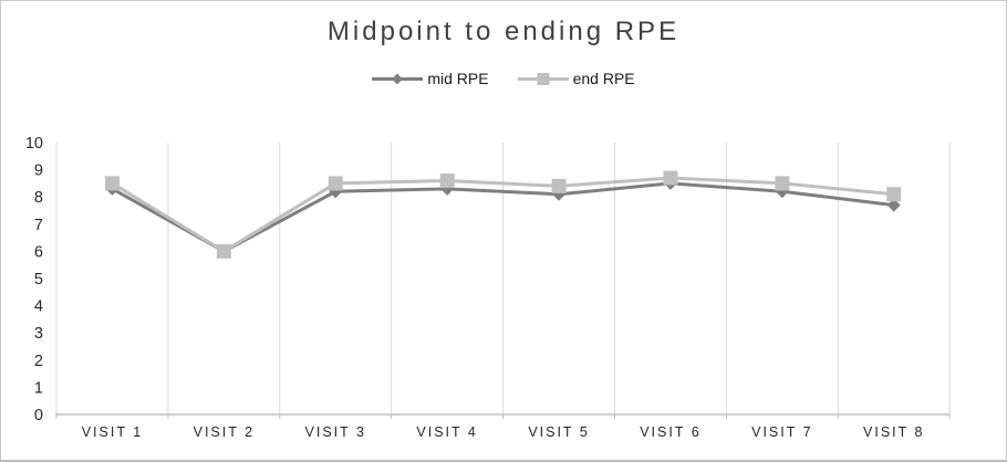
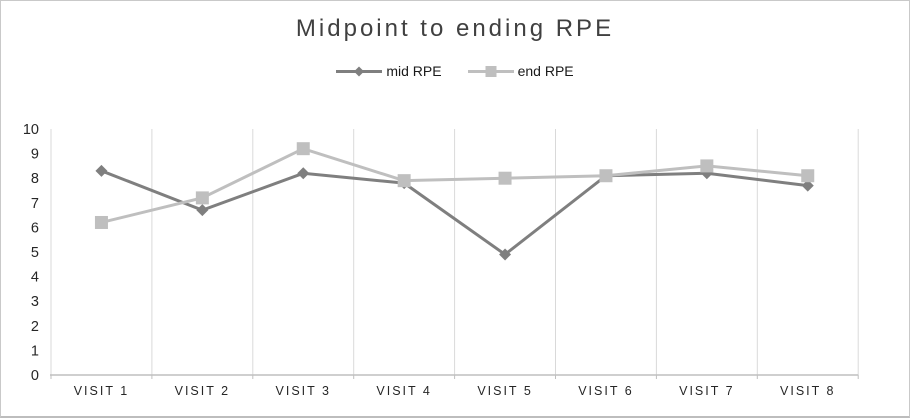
end RPE/VISIT 1: 8.5 -> 6.2
mid RPE/VISIT 2: 6.0 -> 6.7
end RPE/VISIT 2: 6.0 -> 7.2
end RPE/VISIT 3: 8.5 -> 9.2
mid RPE/VISIT 4: 8.3 -> 7.8
end RPE/VISIT 4: 8.6 -> 7.9
mid RPE/VISIT 5: 8.1 -> 4.9
end RPE/VISIT 5: 8.4 -> 8.0
mid RPE/VISIT 6: 8.5 -> 8.1
end RPE/VISIT 6: 8.7 -> 8.1
